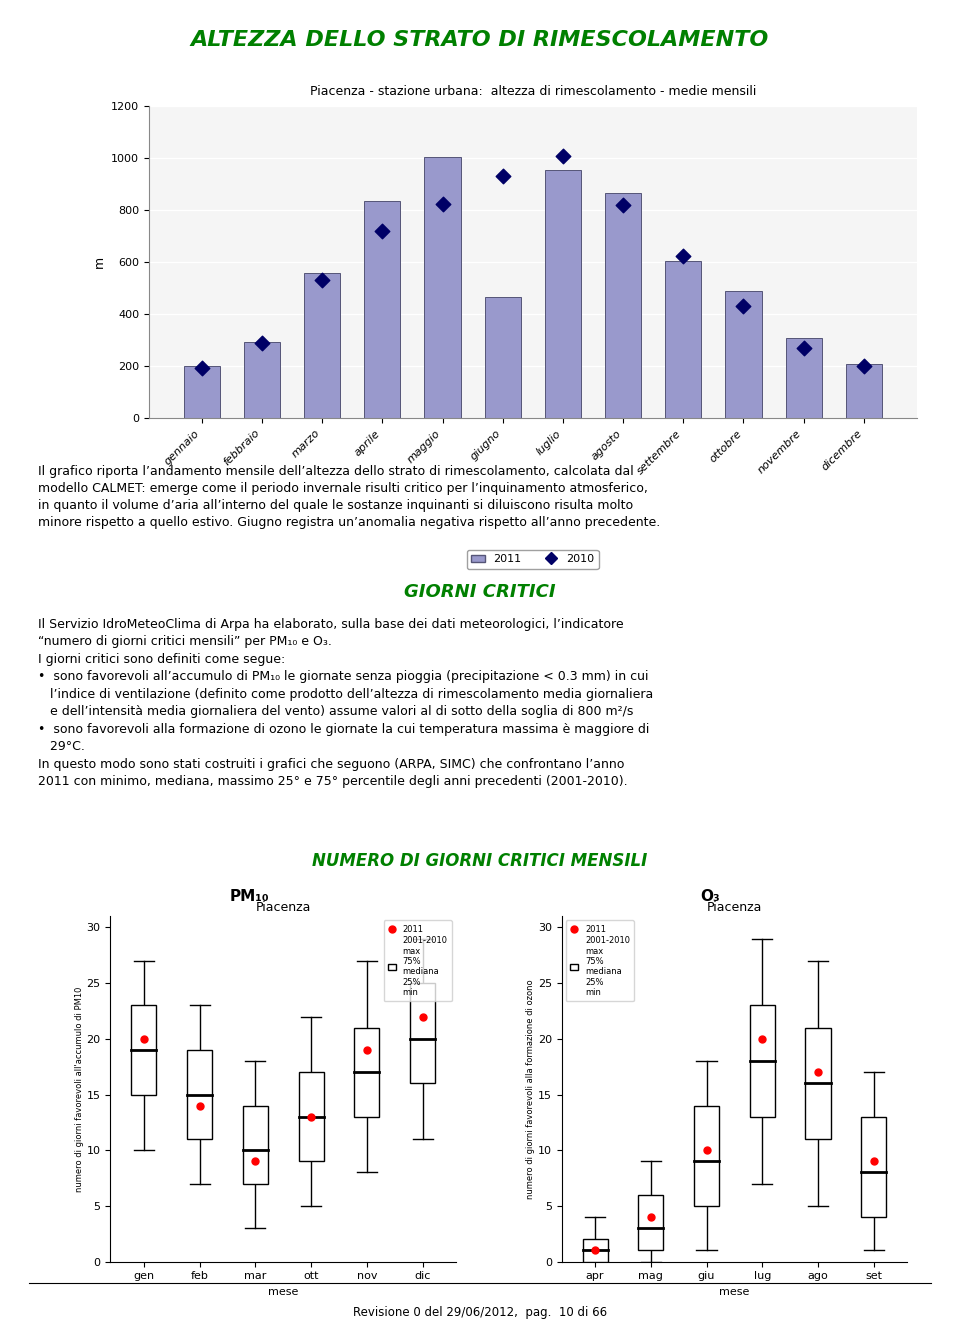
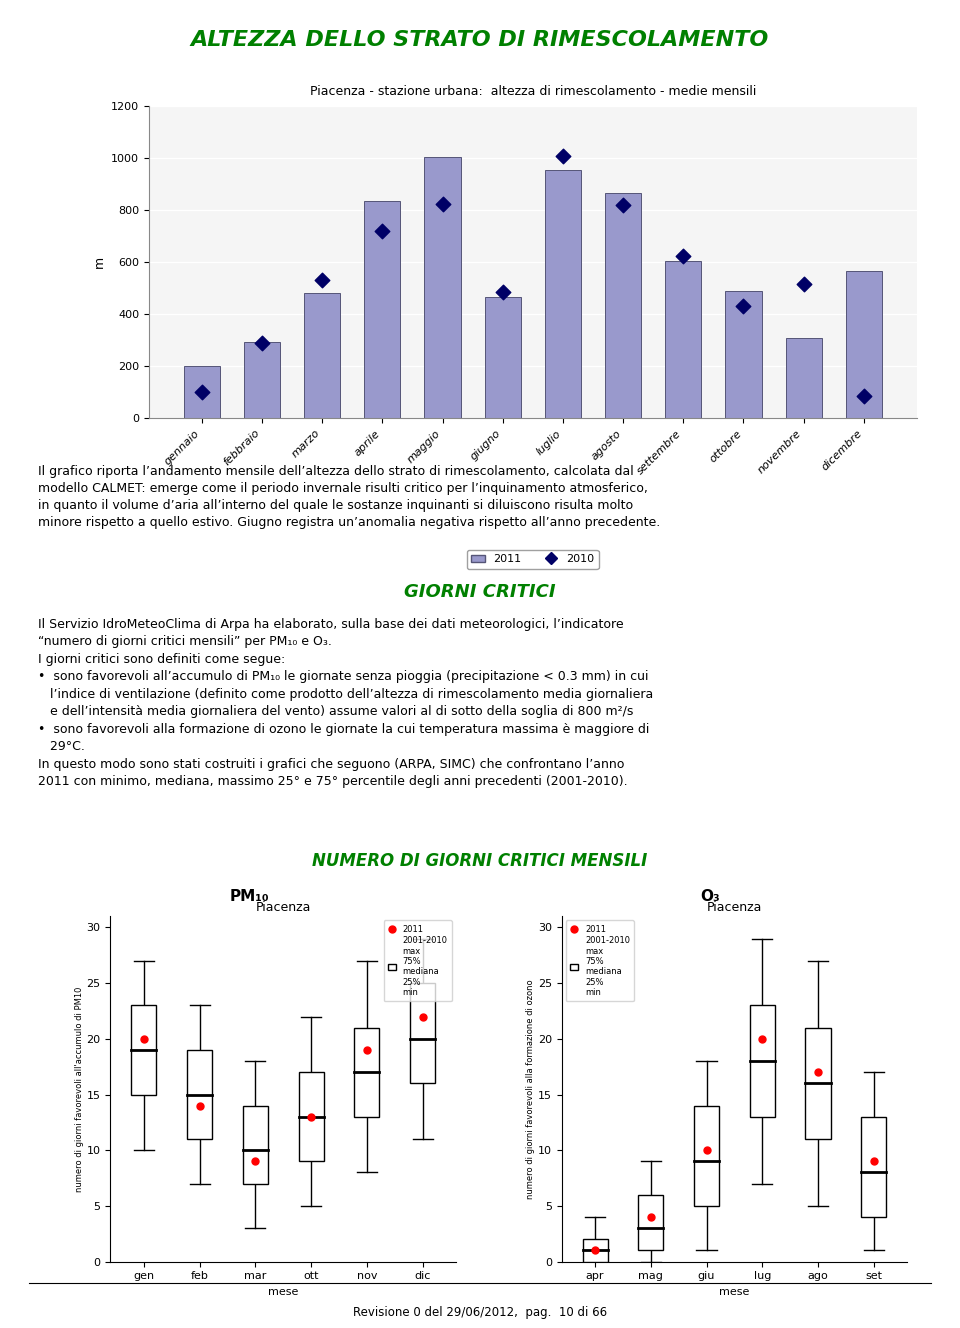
2010/gennaio: 195 -> 100
2011/marzo: 560 -> 480
2010/giugno: 930 -> 485
2010/novembre: 270 -> 515
2011/dicembre: 210 -> 565
2010/dicembre: 200 -> 85
